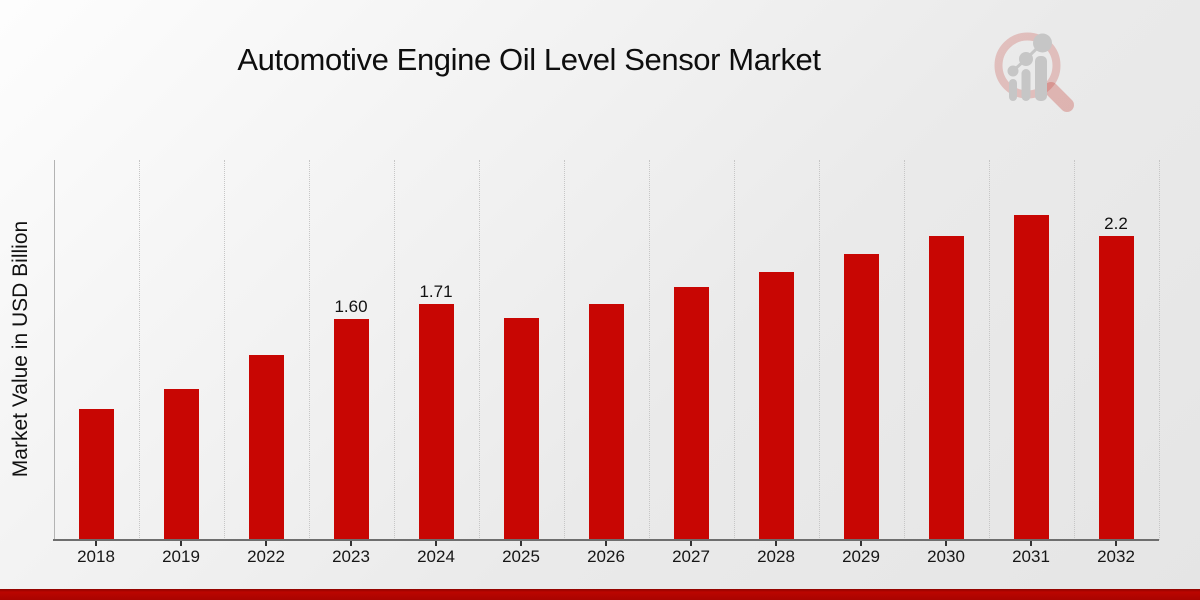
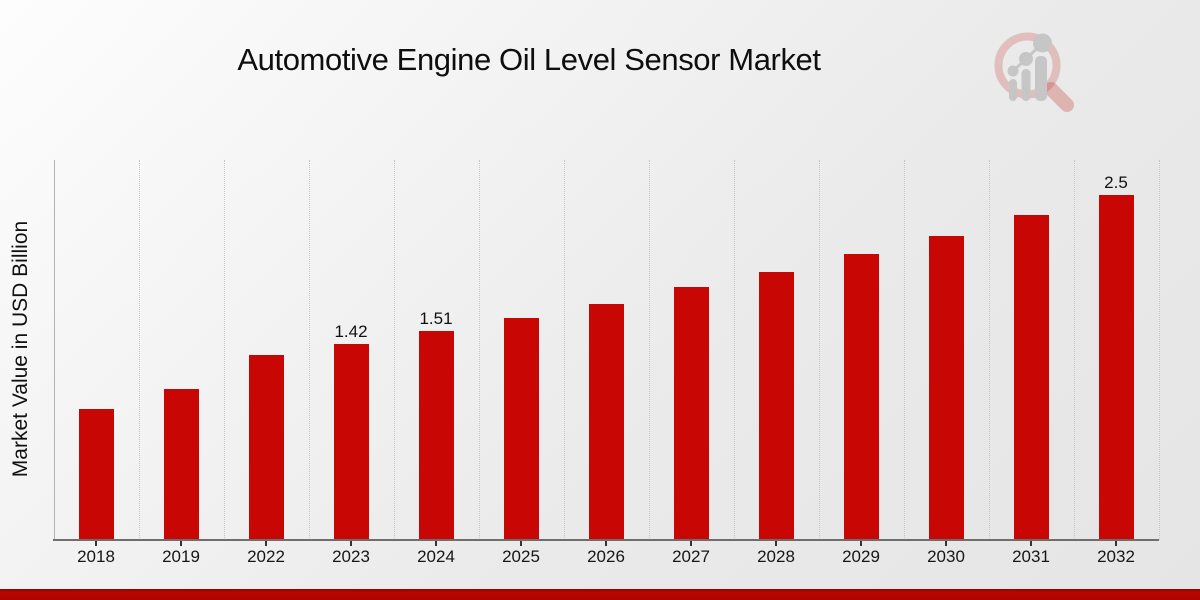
2023: 1.60 -> 1.42
2024: 1.71 -> 1.51
2032: 2.2 -> 2.5
